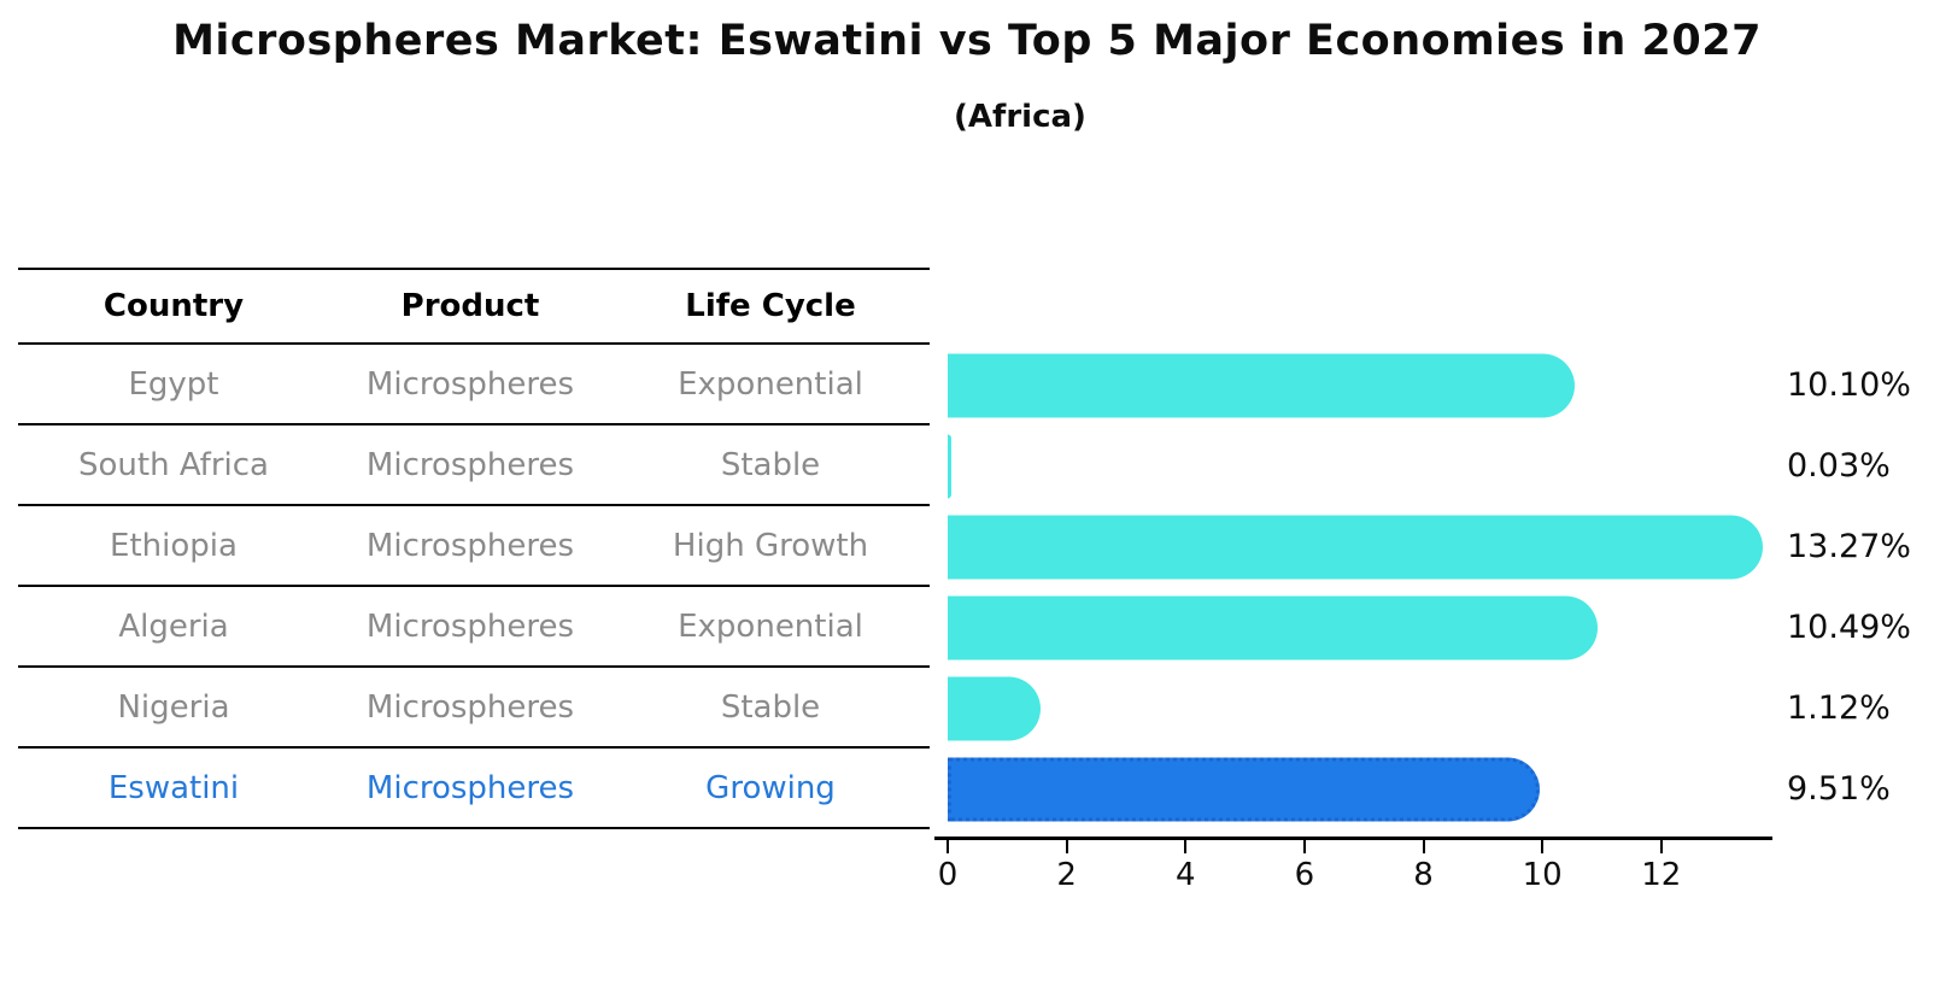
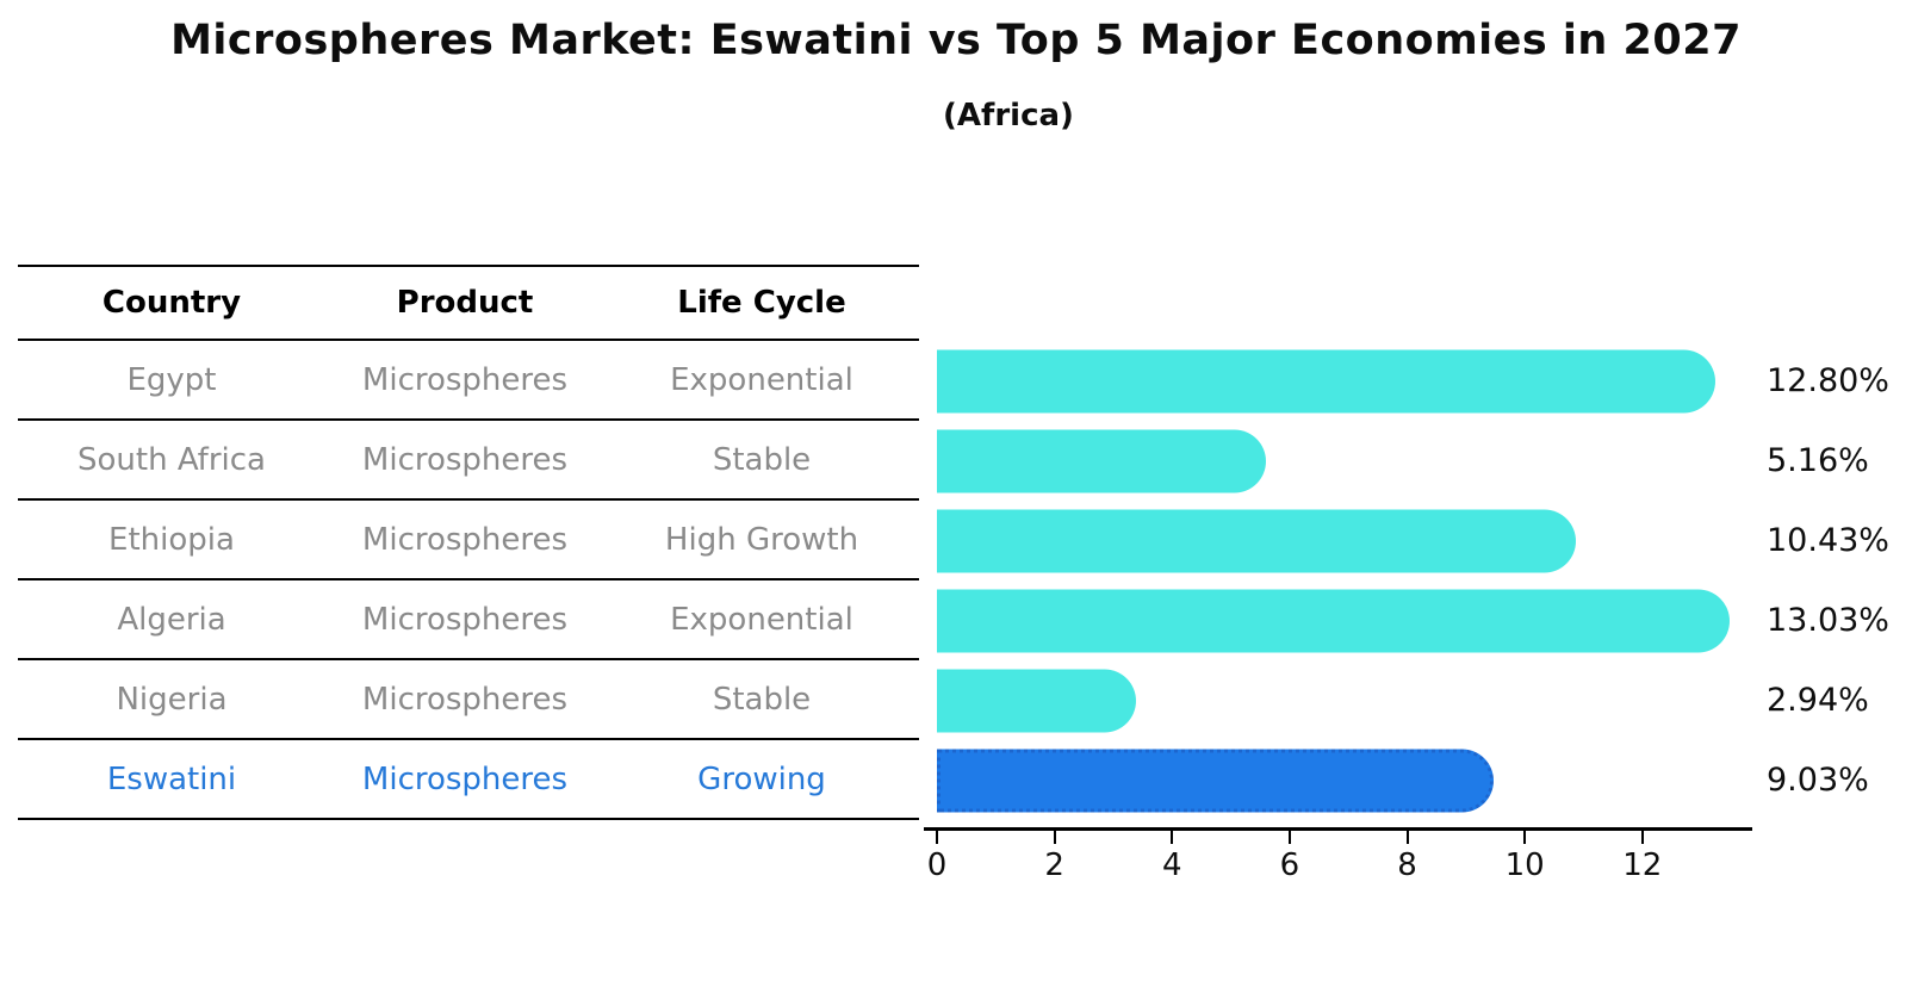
Egypt: 10.10% -> 12.80%
South Africa: 0.03% -> 5.16%
Ethiopia: 13.27% -> 10.43%
Algeria: 10.49% -> 13.03%
Nigeria: 1.12% -> 2.94%
Eswatini: 9.51% -> 9.03%
